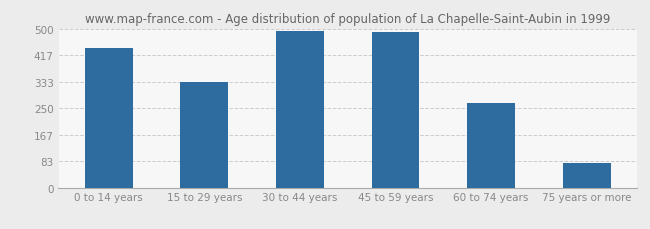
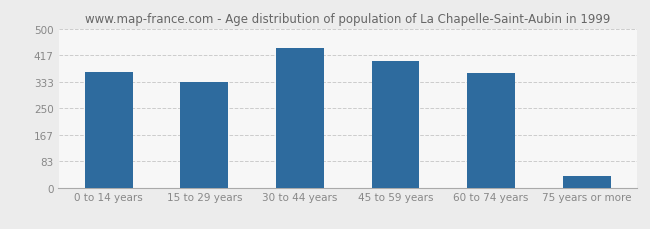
0 to 14 years: 440 -> 365
30 to 44 years: 493 -> 440
45 to 59 years: 490 -> 400
60 to 74 years: 268 -> 360
75 years or more: 76 -> 35
